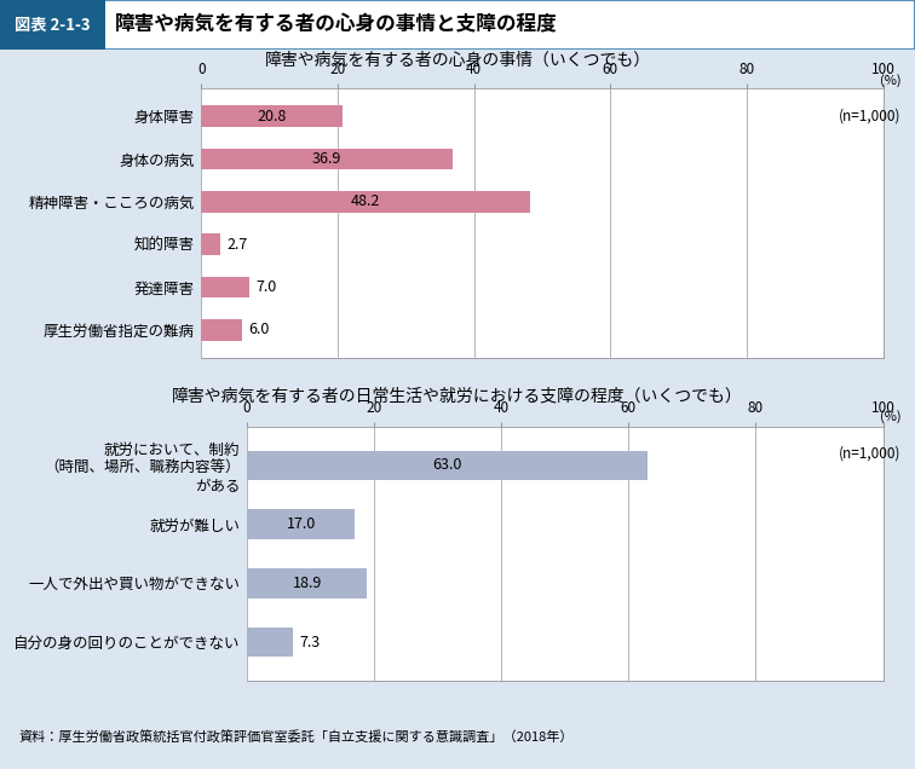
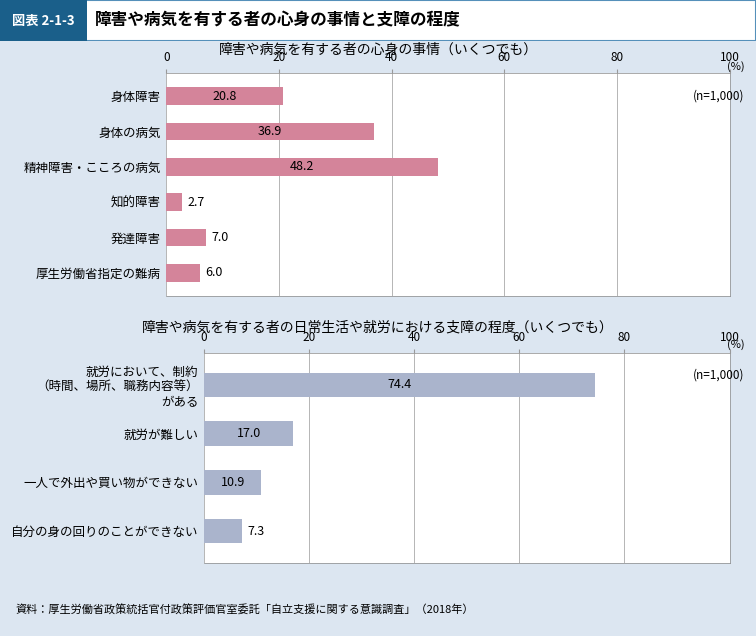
就労において、制約 （時間、場所、職務内容等） がある: 63.0 -> 74.4
一人で外出や買い物ができない: 18.9 -> 10.9
